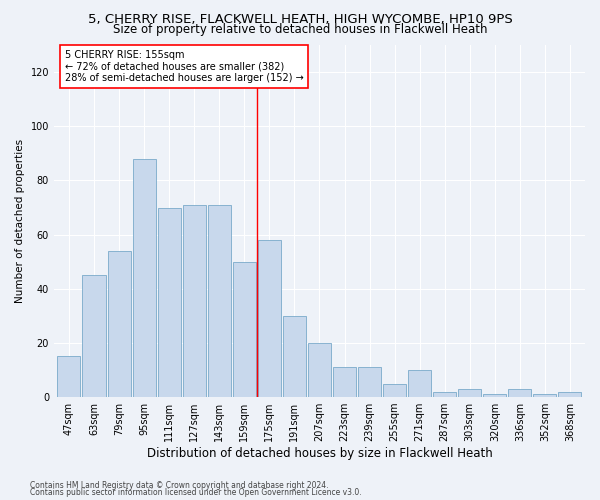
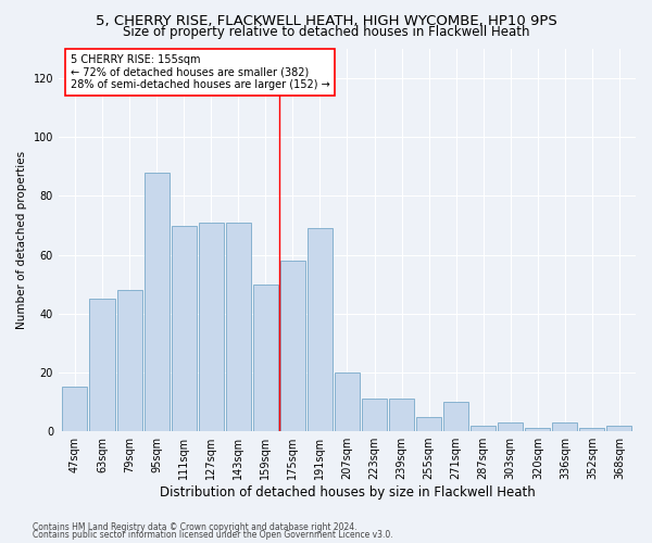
79sqm: 54 -> 48
191sqm: 30 -> 69
